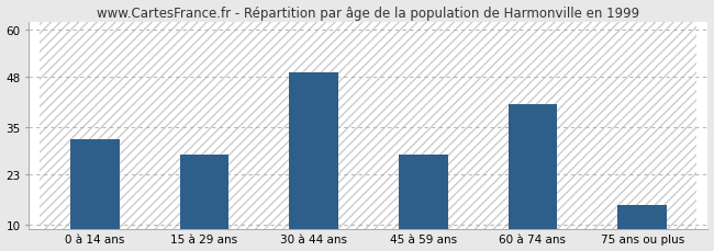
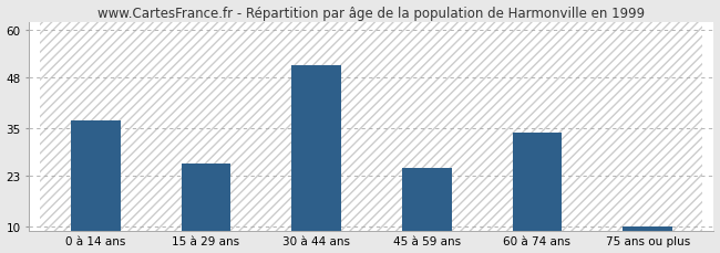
0 à 14 ans: 32 -> 37
15 à 29 ans: 28 -> 26
30 à 44 ans: 49 -> 51
45 à 59 ans: 28 -> 25
60 à 74 ans: 41 -> 34
75 ans ou plus: 15 -> 10
